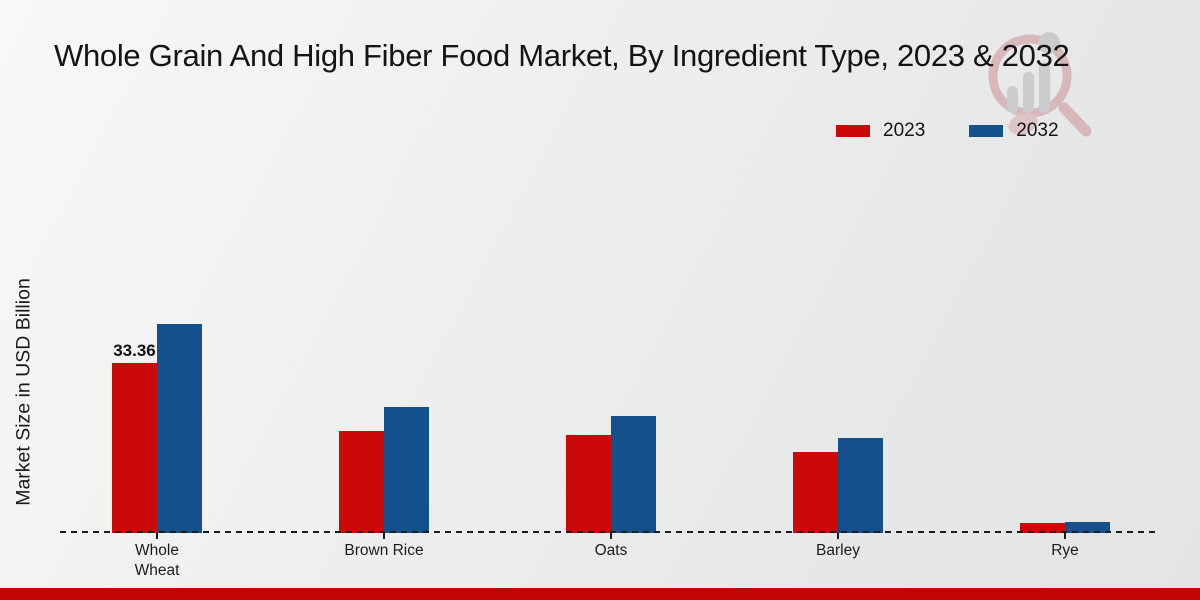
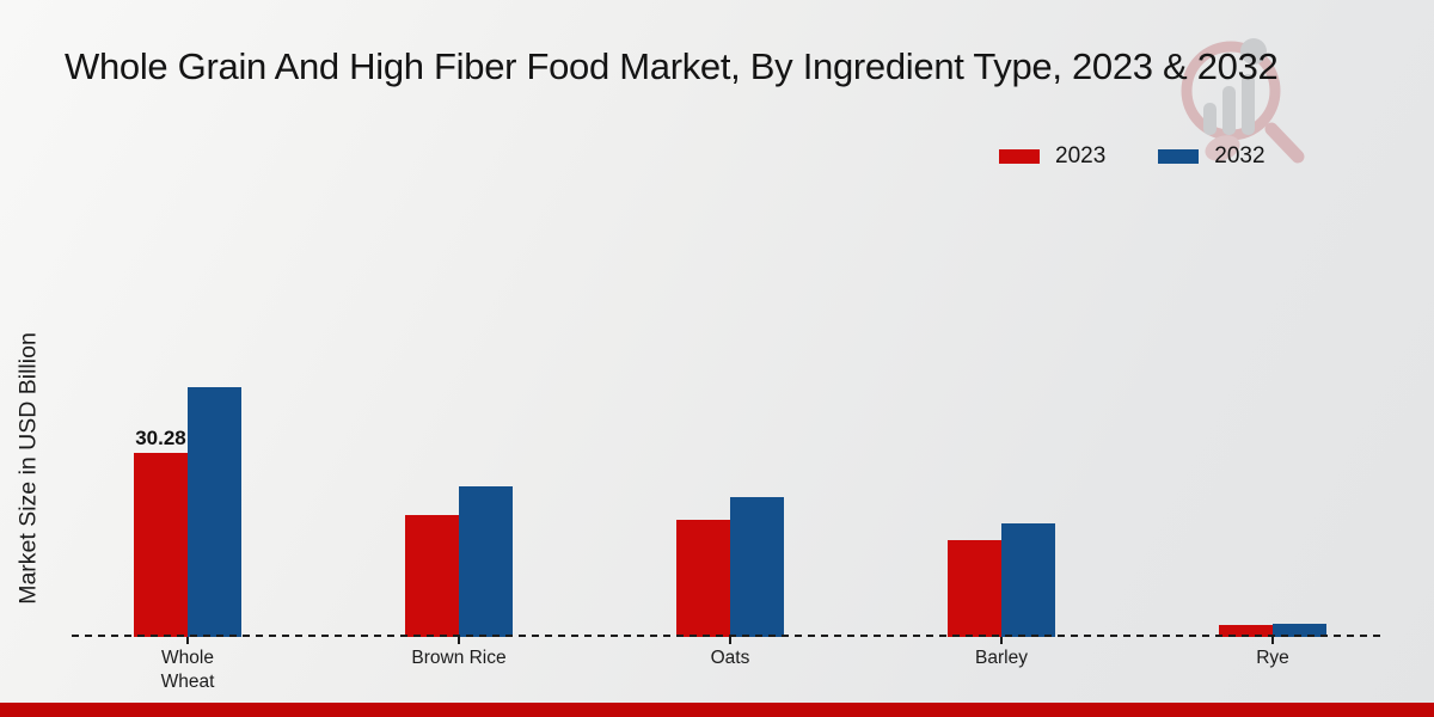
2023/Whole Wheat: 33.36 -> 30.28
